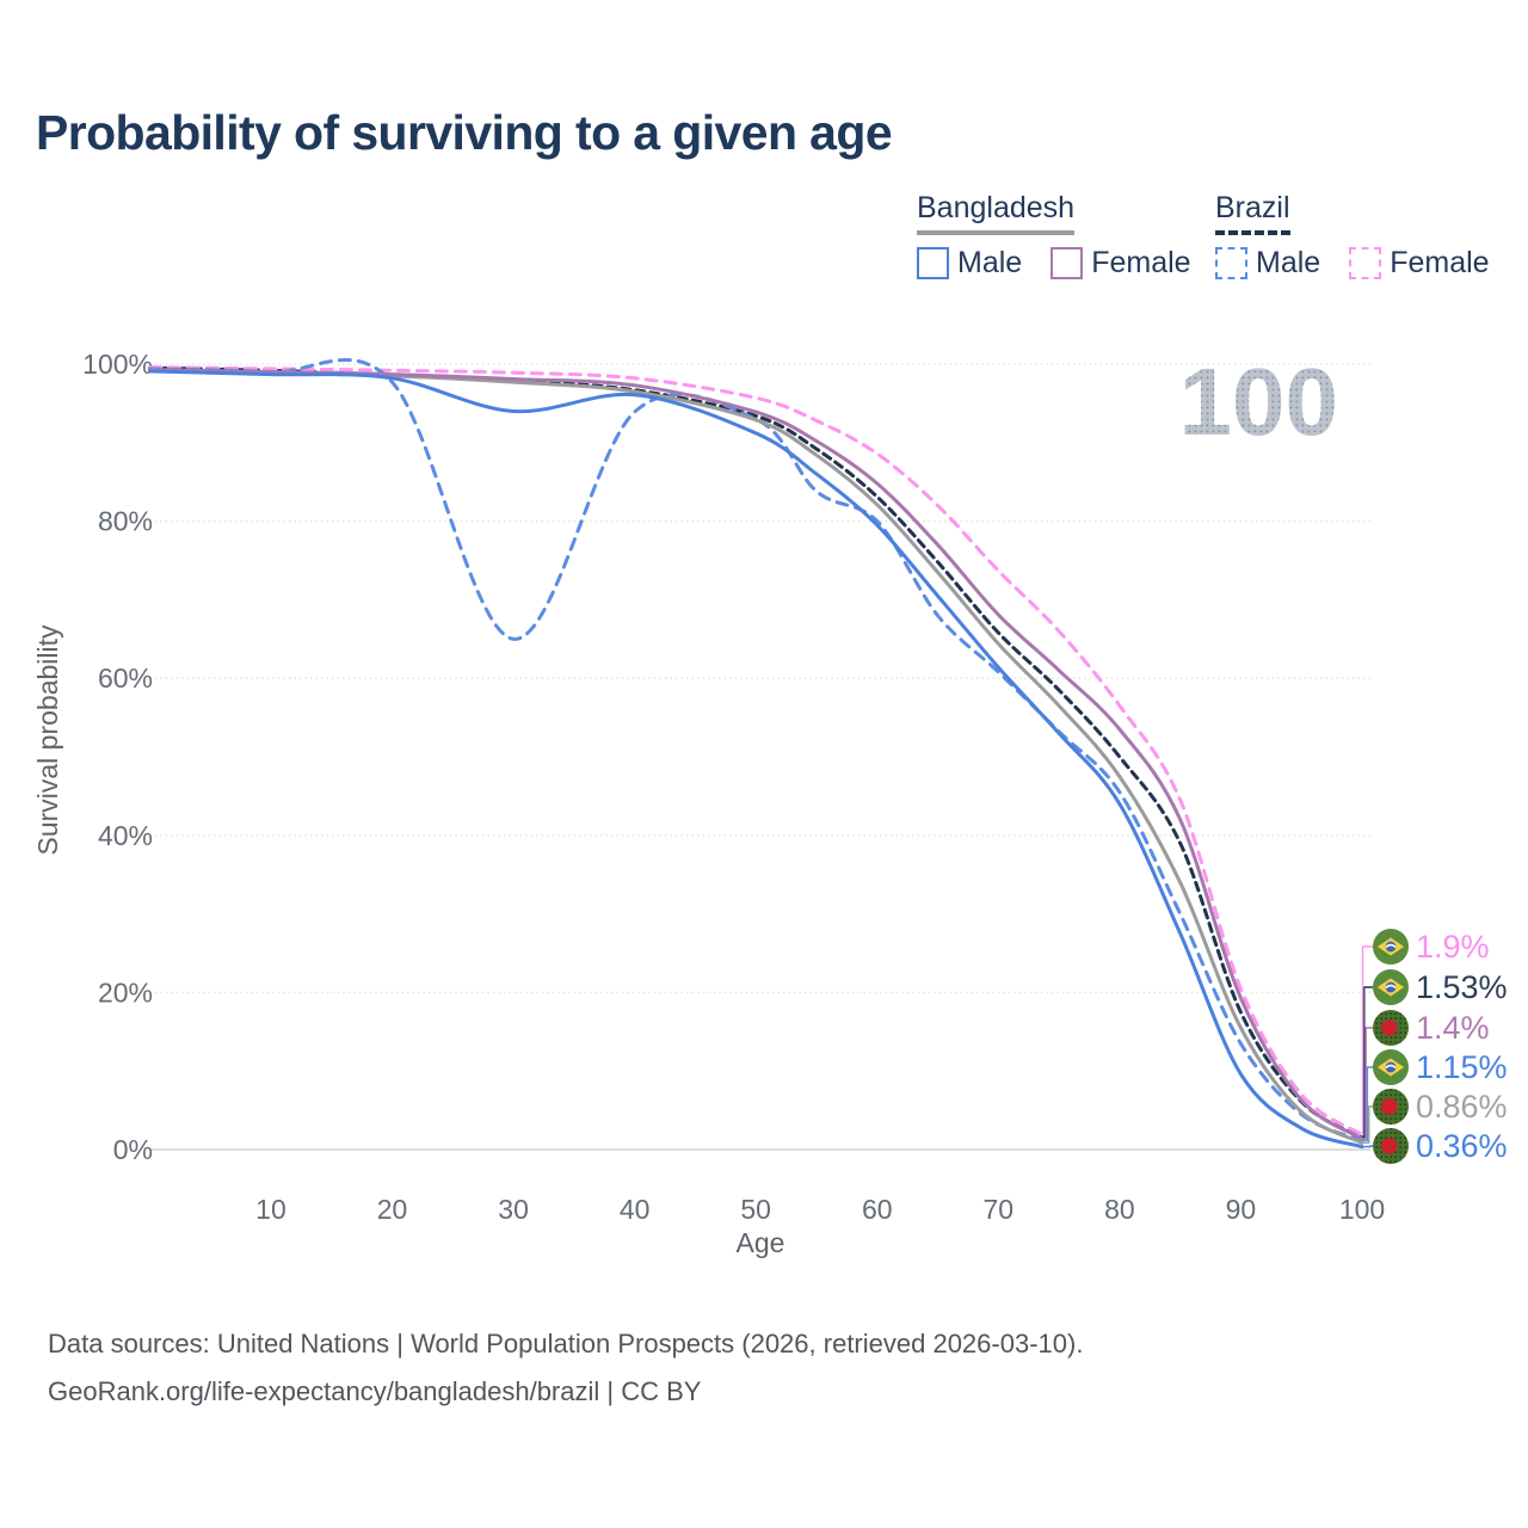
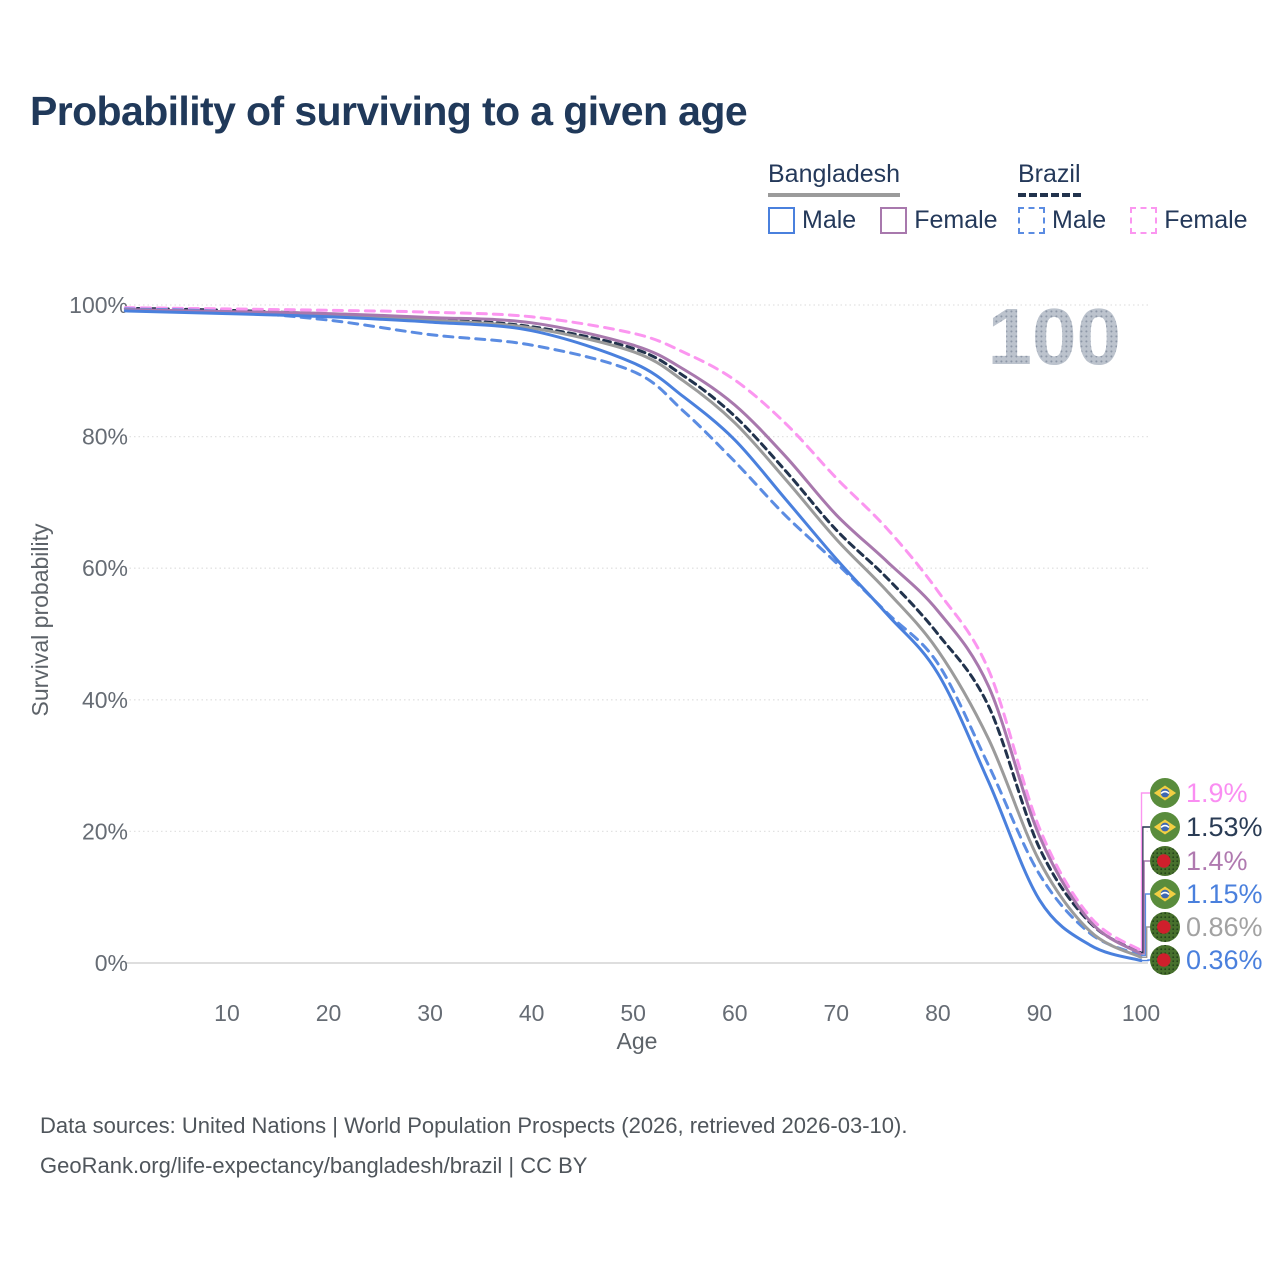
Brazil Male/30: 65% -> 96%
Bangladesh Male/30: 94% -> 97%
Brazil Male/50: 93% -> 90%
Brazil Male/60: 80% -> 76%
